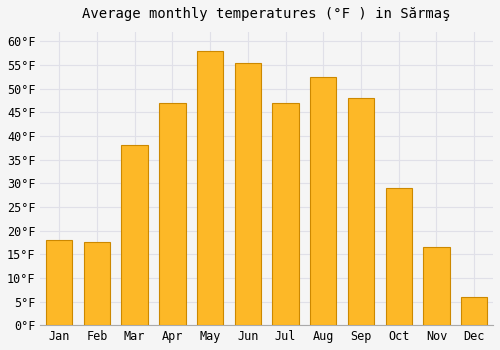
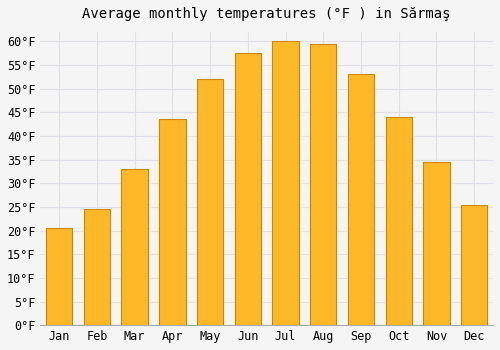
Jan: 18.0°F -> 20.5°F
Feb: 17.5°F -> 24.5°F
Mar: 38.0°F -> 33.0°F
Apr: 47.0°F -> 43.5°F
May: 58.0°F -> 52.0°F
Jun: 55.5°F -> 57.5°F
Jul: 47.0°F -> 60.0°F
Aug: 52.5°F -> 59.5°F
Sep: 48.0°F -> 53.0°F
Oct: 29.0°F -> 44.0°F
Nov: 16.5°F -> 34.5°F
Dec: 6.0°F -> 25.5°F
